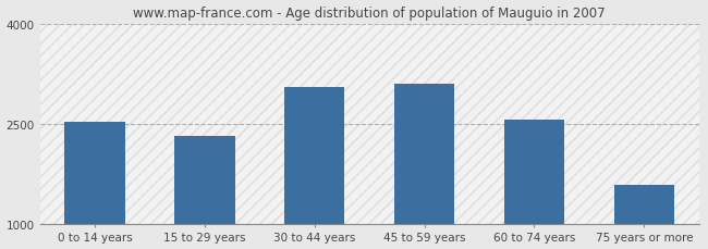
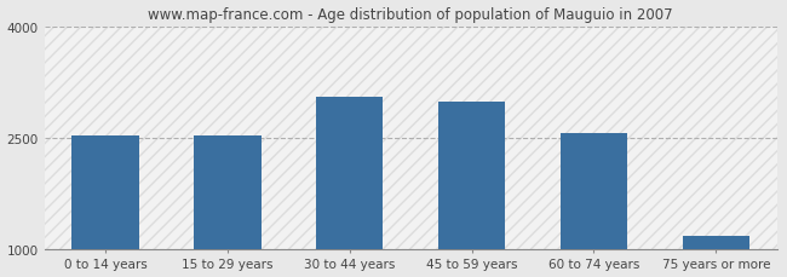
15 to 29 years: 2320 -> 2540
45 to 59 years: 3100 -> 2990
75 years or more: 1580 -> 1180
